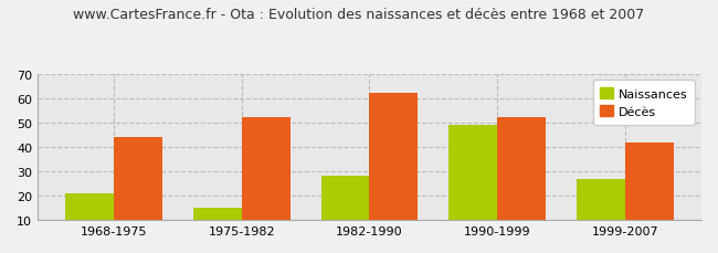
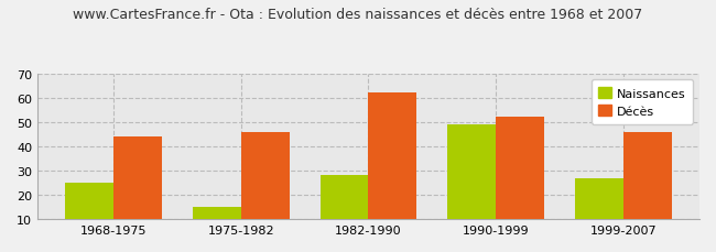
Naissances/1968-1975: 21 -> 25
Décès/1975-1982: 52 -> 46
Décès/1999-2007: 42 -> 46
